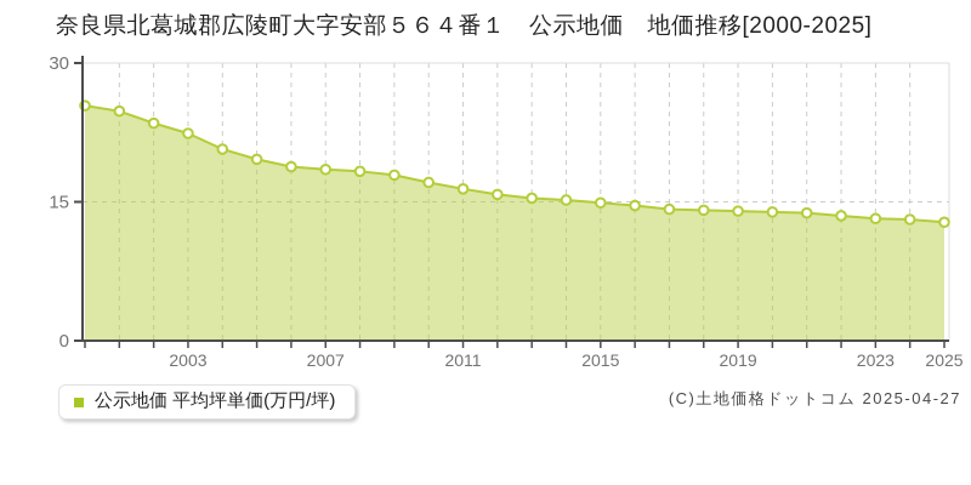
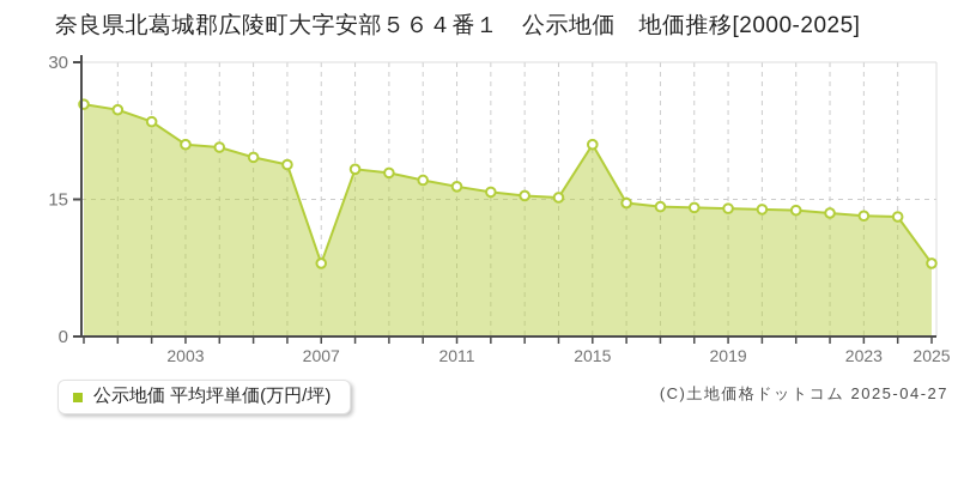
2003: 22 -> 21
2007: 18 -> 8
2015: 15 -> 21
2025: 13 -> 8
